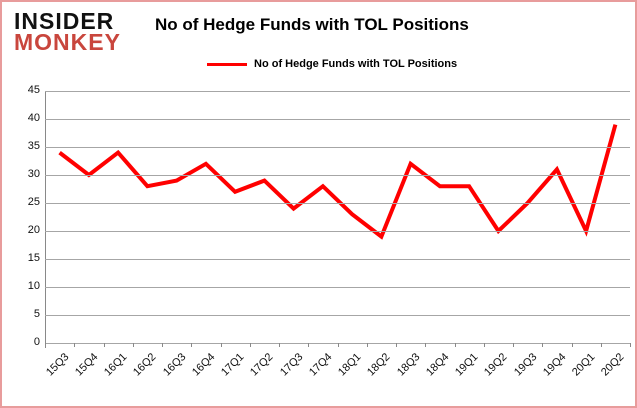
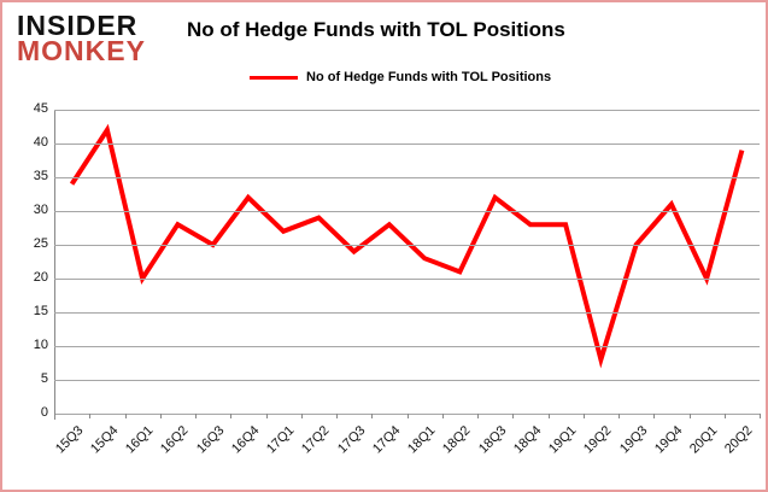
15Q4: 30 -> 42
16Q1: 34 -> 20
16Q3: 29 -> 25
18Q2: 19 -> 21
19Q2: 20 -> 8
